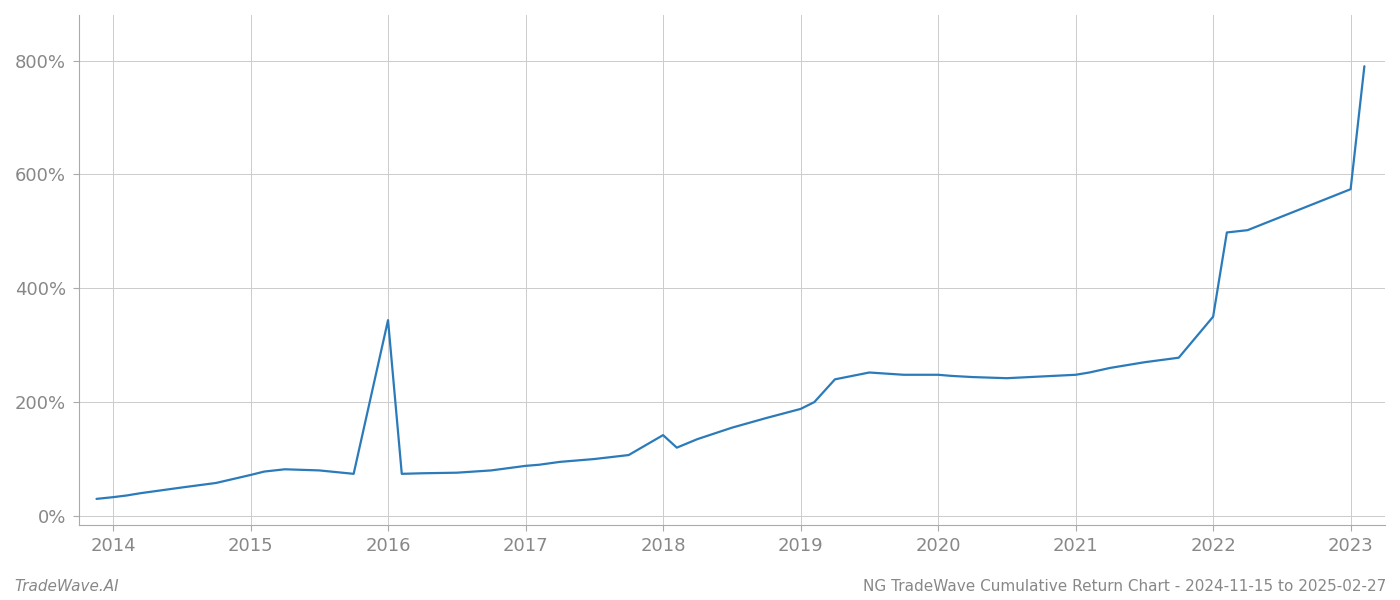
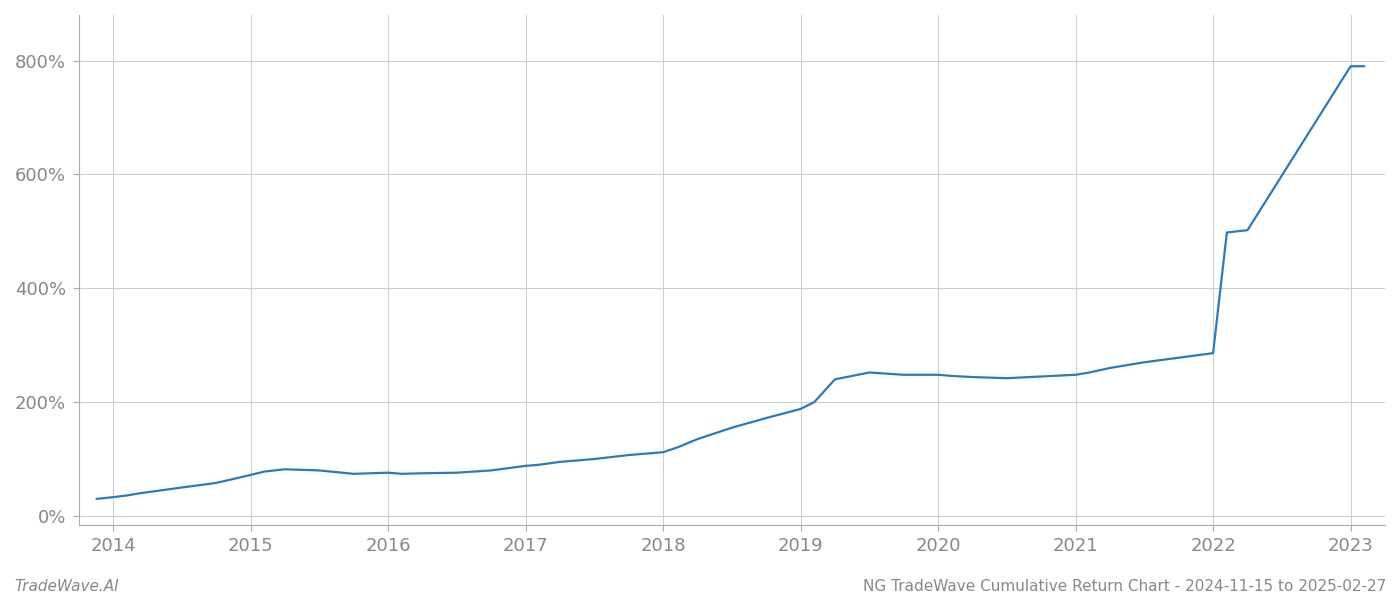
2016: 344% -> 76%
2018: 142% -> 112%
2022: 350% -> 286%
2023: 574% -> 790%
